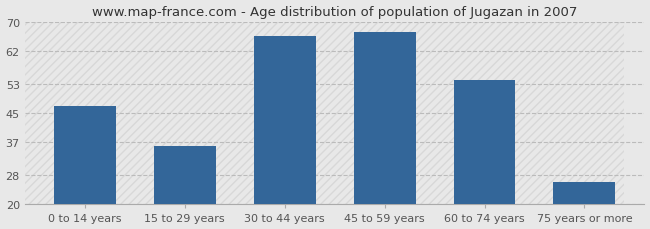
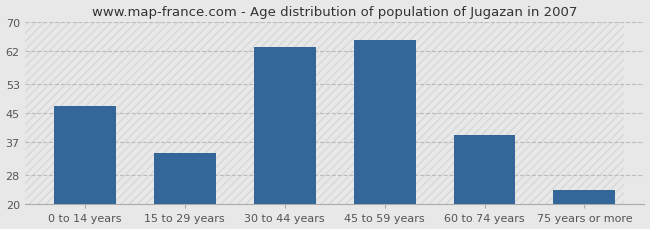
15 to 29 years: 36 -> 34
30 to 44 years: 66 -> 63
45 to 59 years: 67 -> 65
60 to 74 years: 54 -> 39
75 years or more: 26 -> 24
